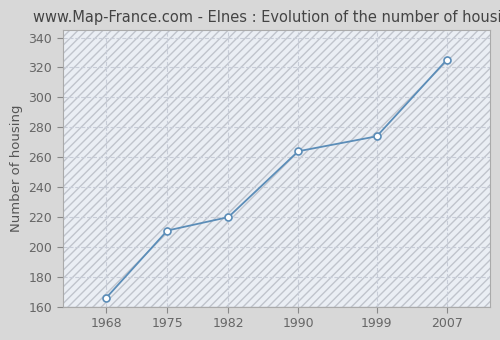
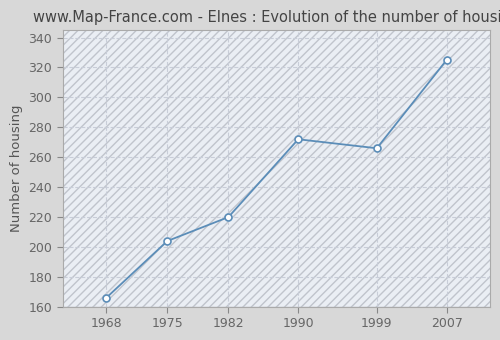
1975: 211 -> 204
1990: 264 -> 272
1999: 274 -> 266
